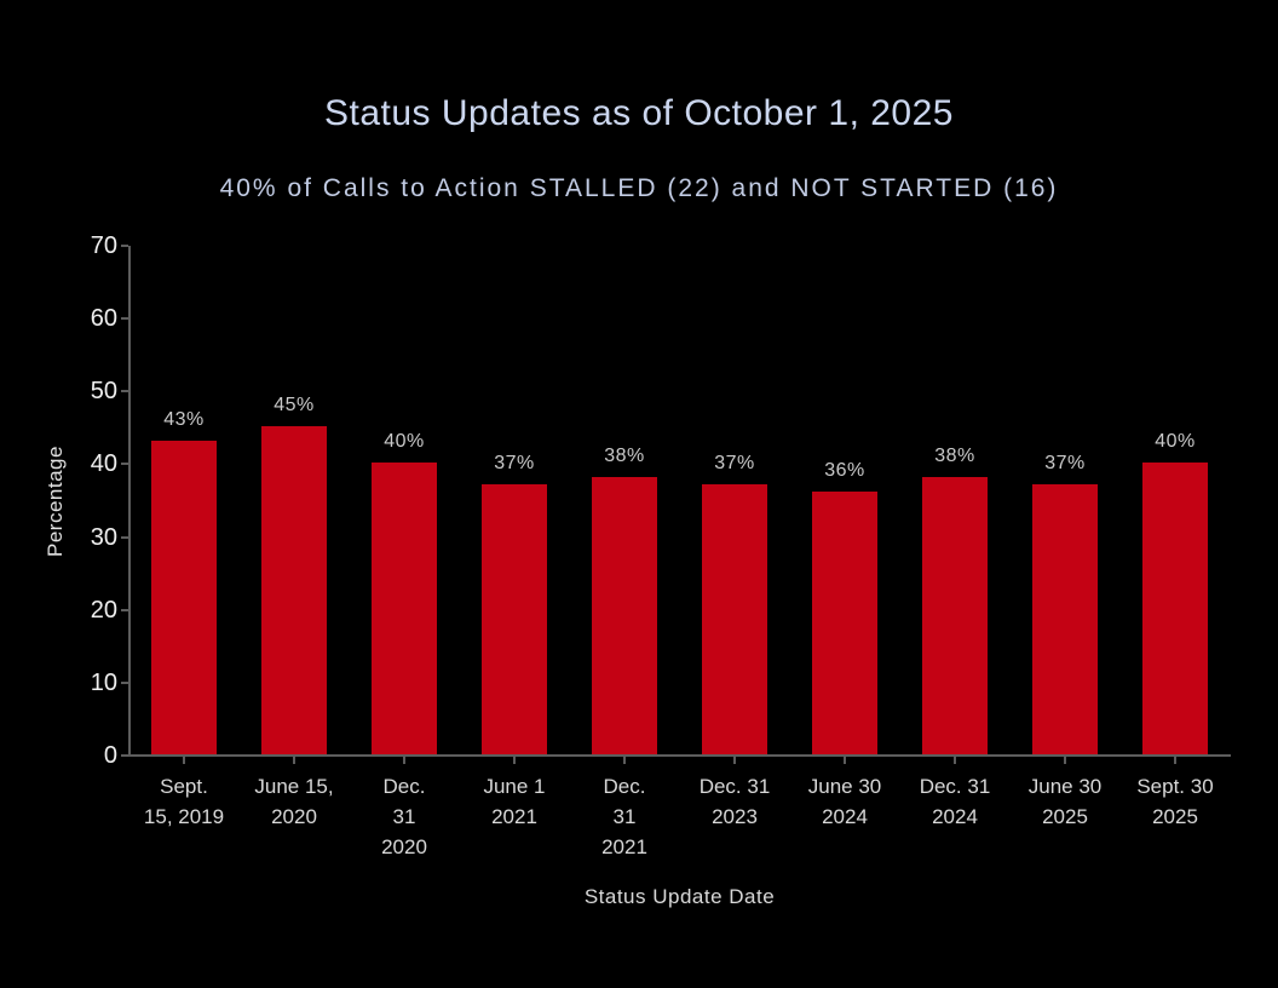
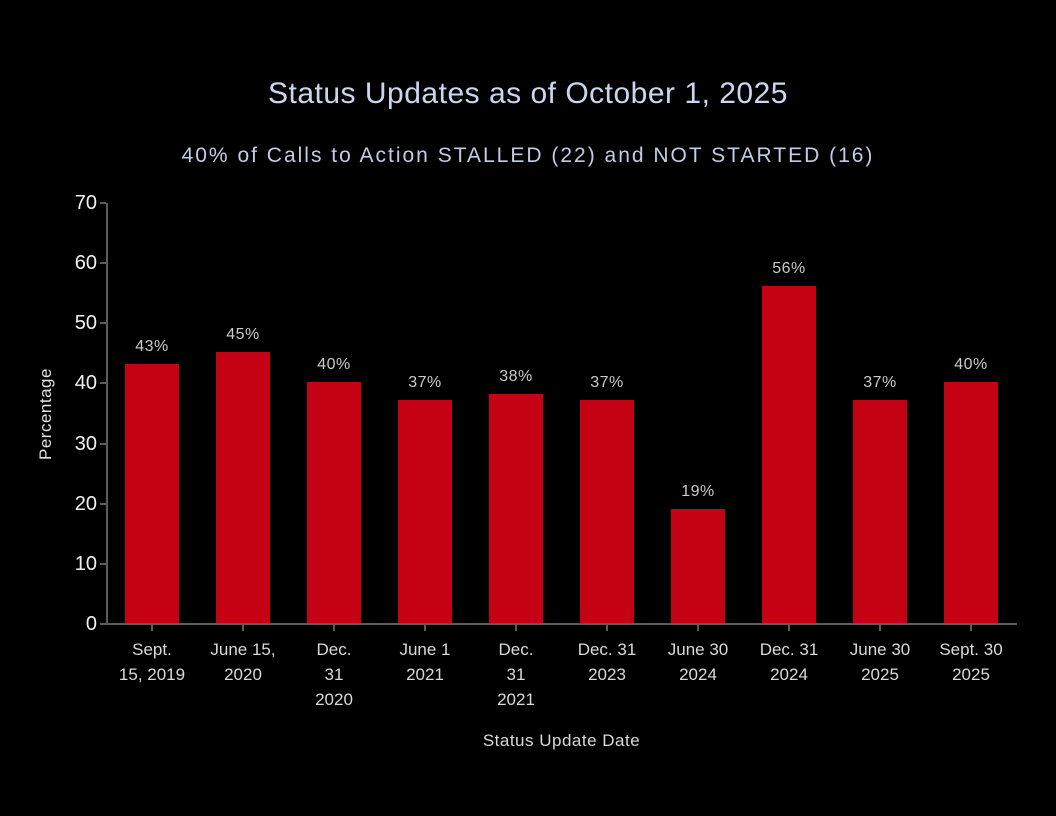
June 30 2024: 36% -> 19%
Dec. 31 2024: 38% -> 56%
